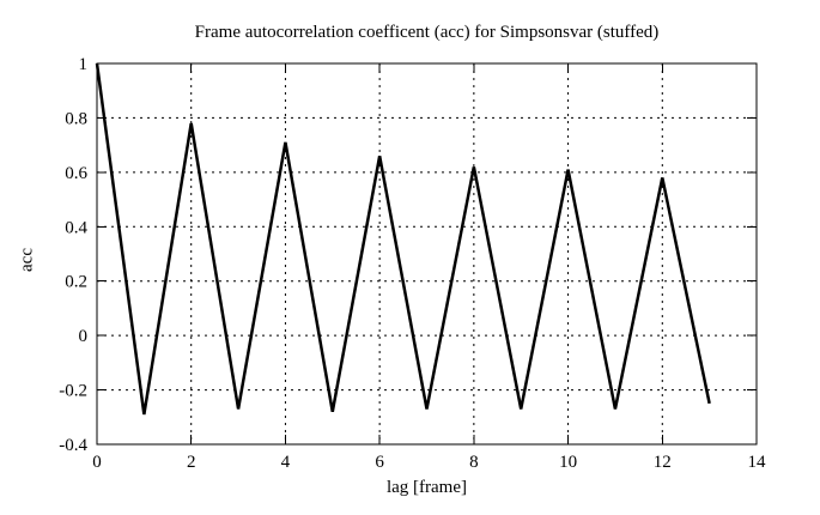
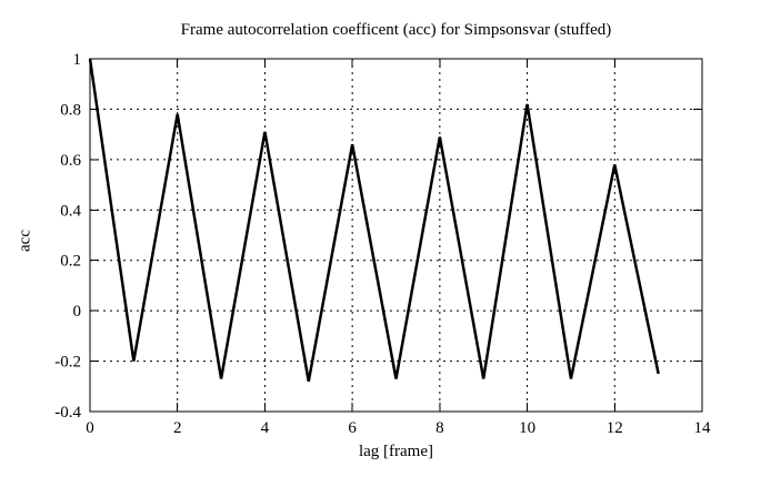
1: -0.29 -> -0.20
8: 0.62 -> 0.69
10: 0.61 -> 0.82
